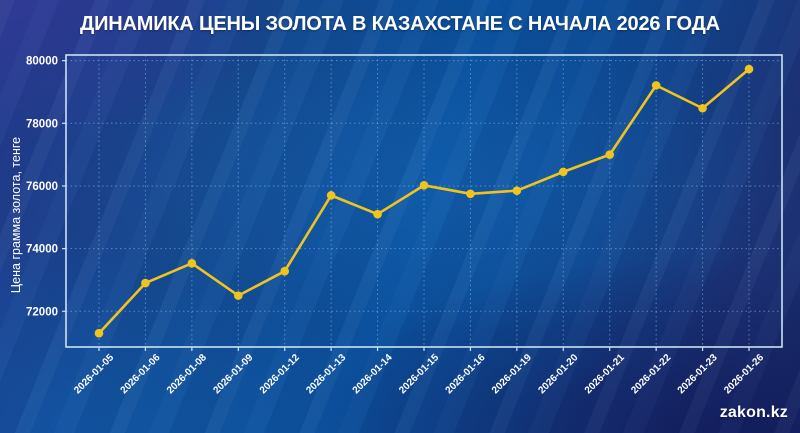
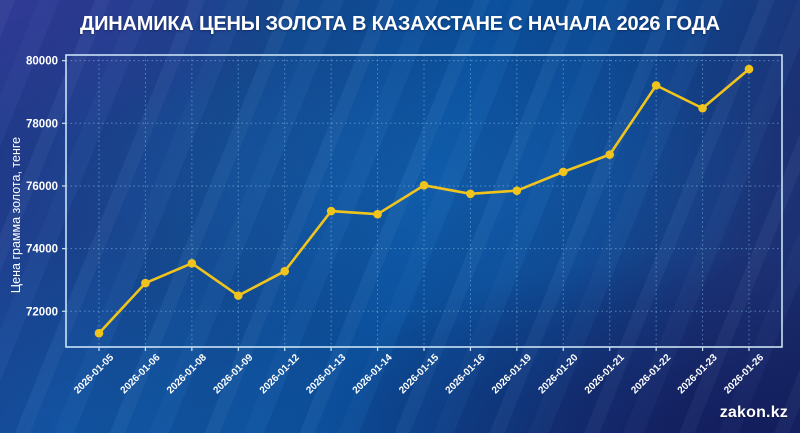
2026-01-13: 75700 -> 75200
